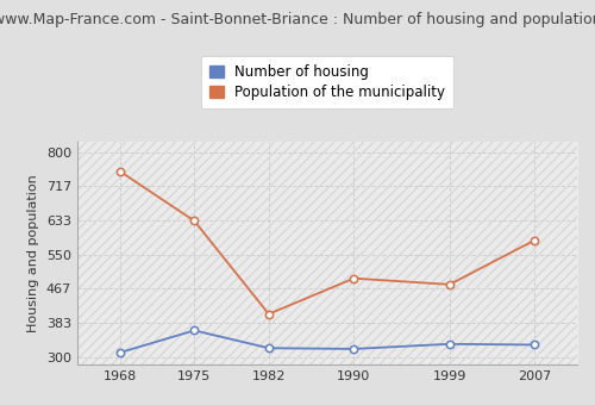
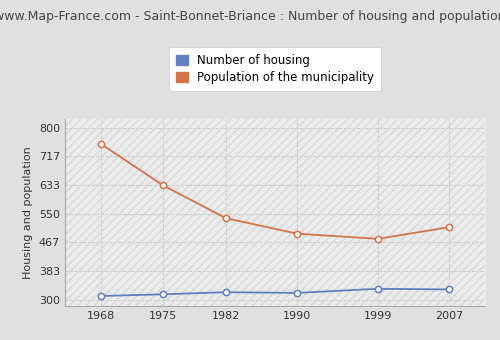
Number of housing/1975: 365 -> 316
Population of the municipality/1982: 405 -> 537
Population of the municipality/2007: 585 -> 511
